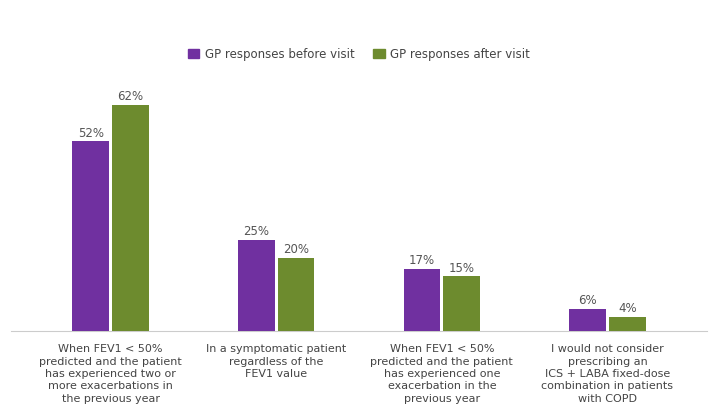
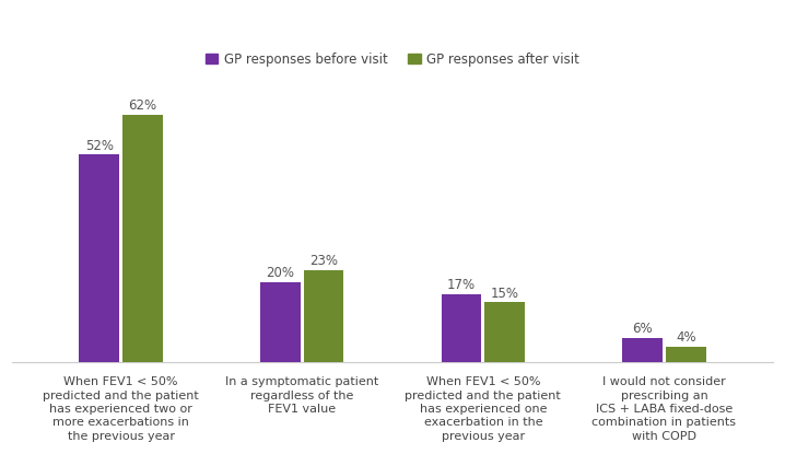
GP responses before visit/In a symptomatic patient regardless of the FEV1 value: 25% -> 20%
GP responses after visit/In a symptomatic patient regardless of the FEV1 value: 20% -> 23%
